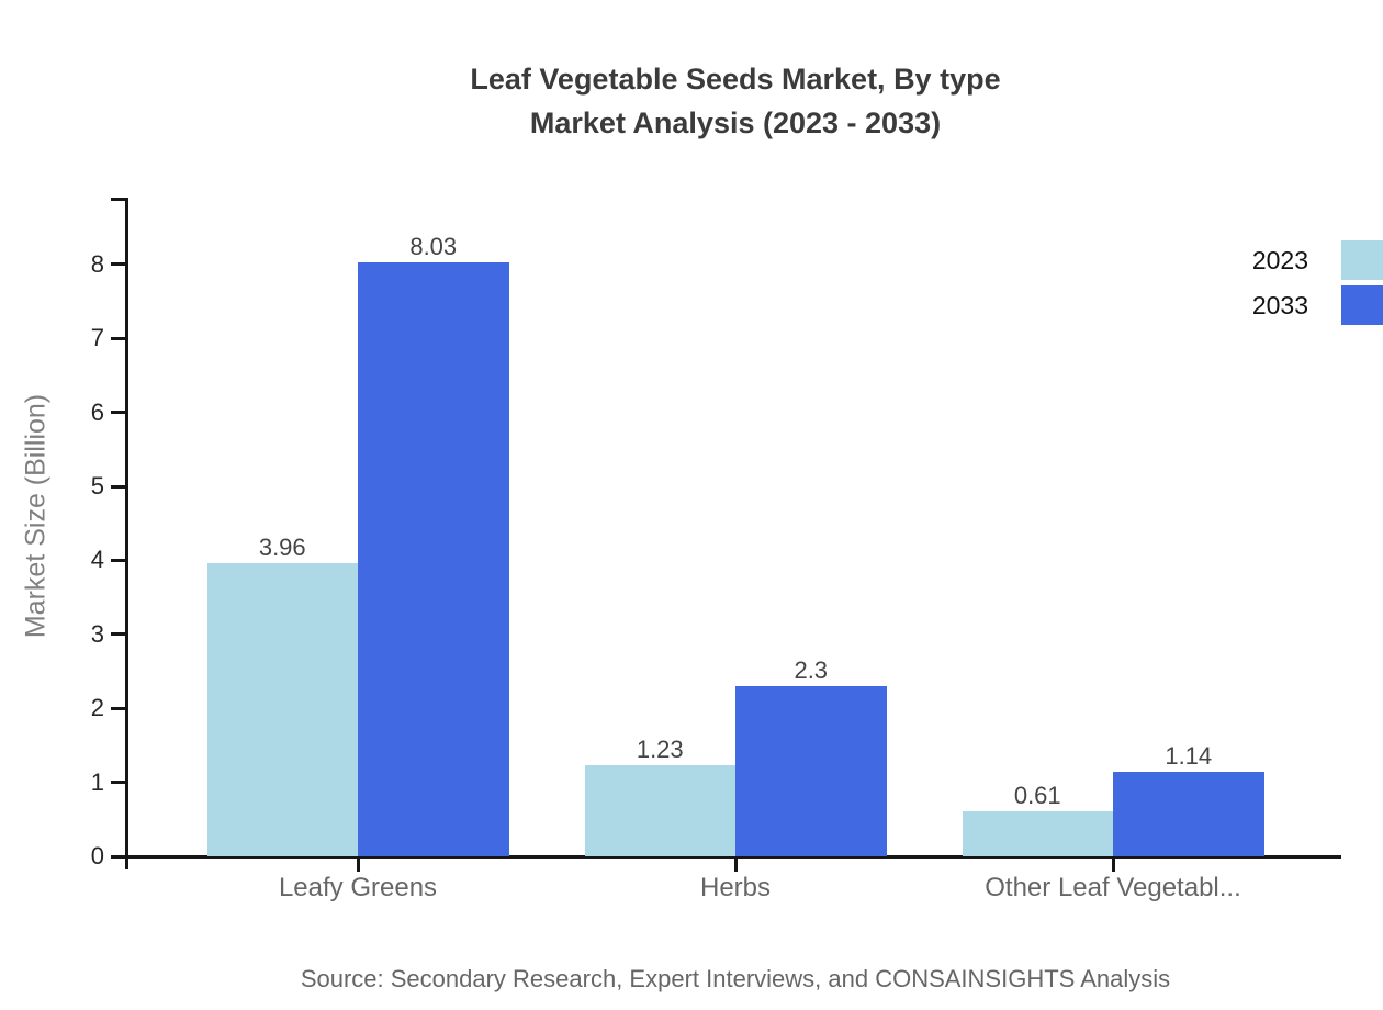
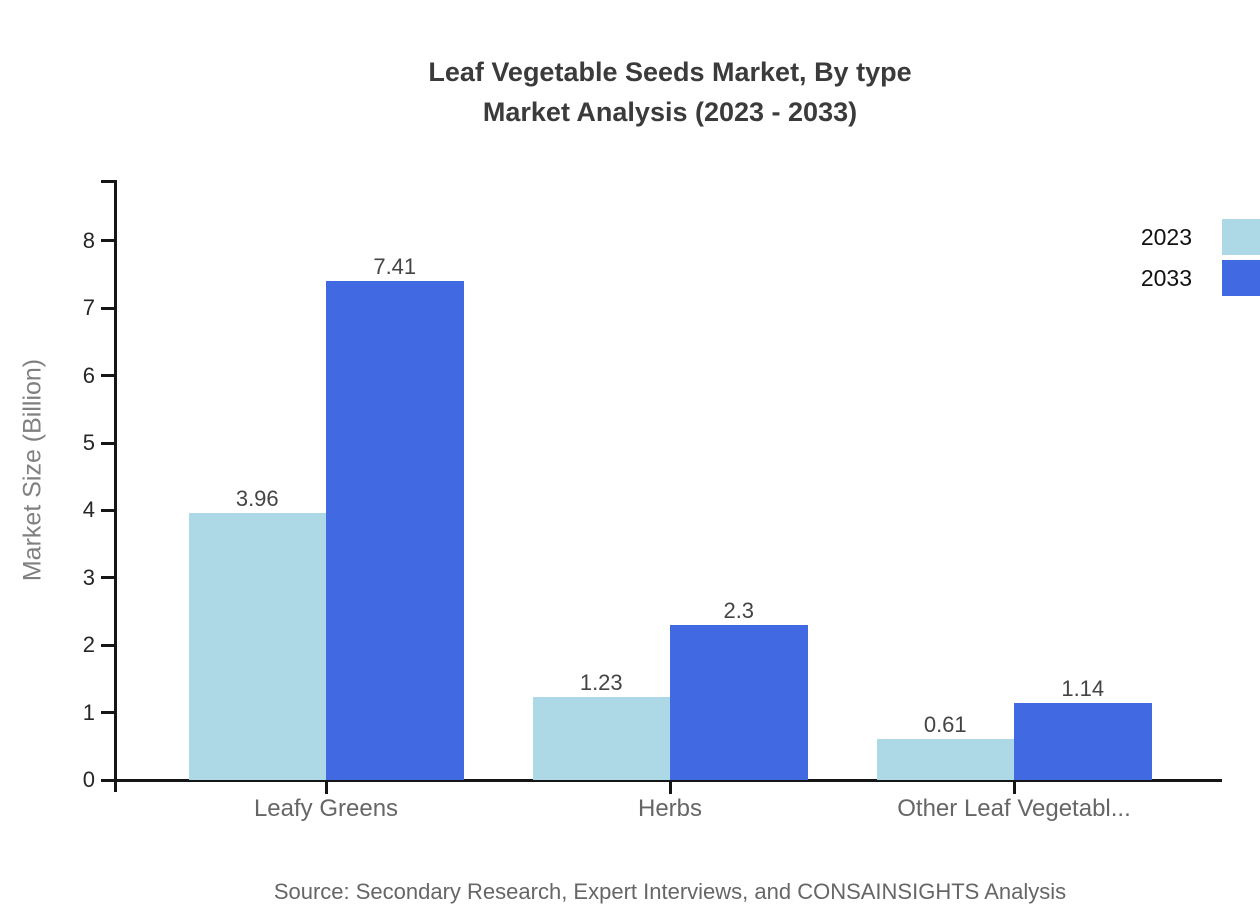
2033/Leafy Greens: 8.03 -> 7.41
